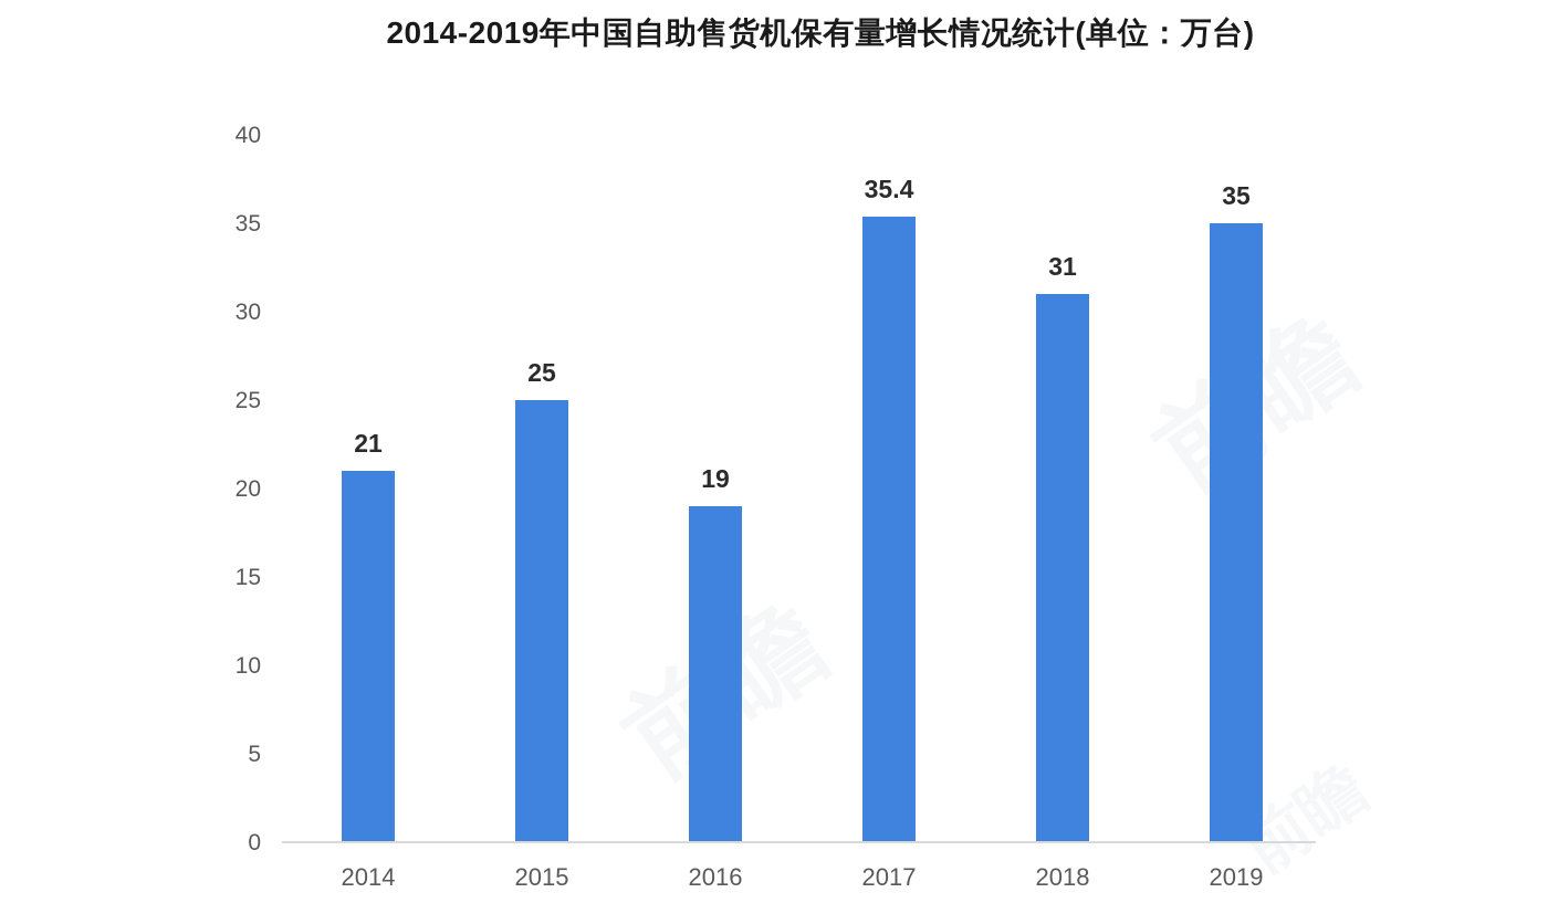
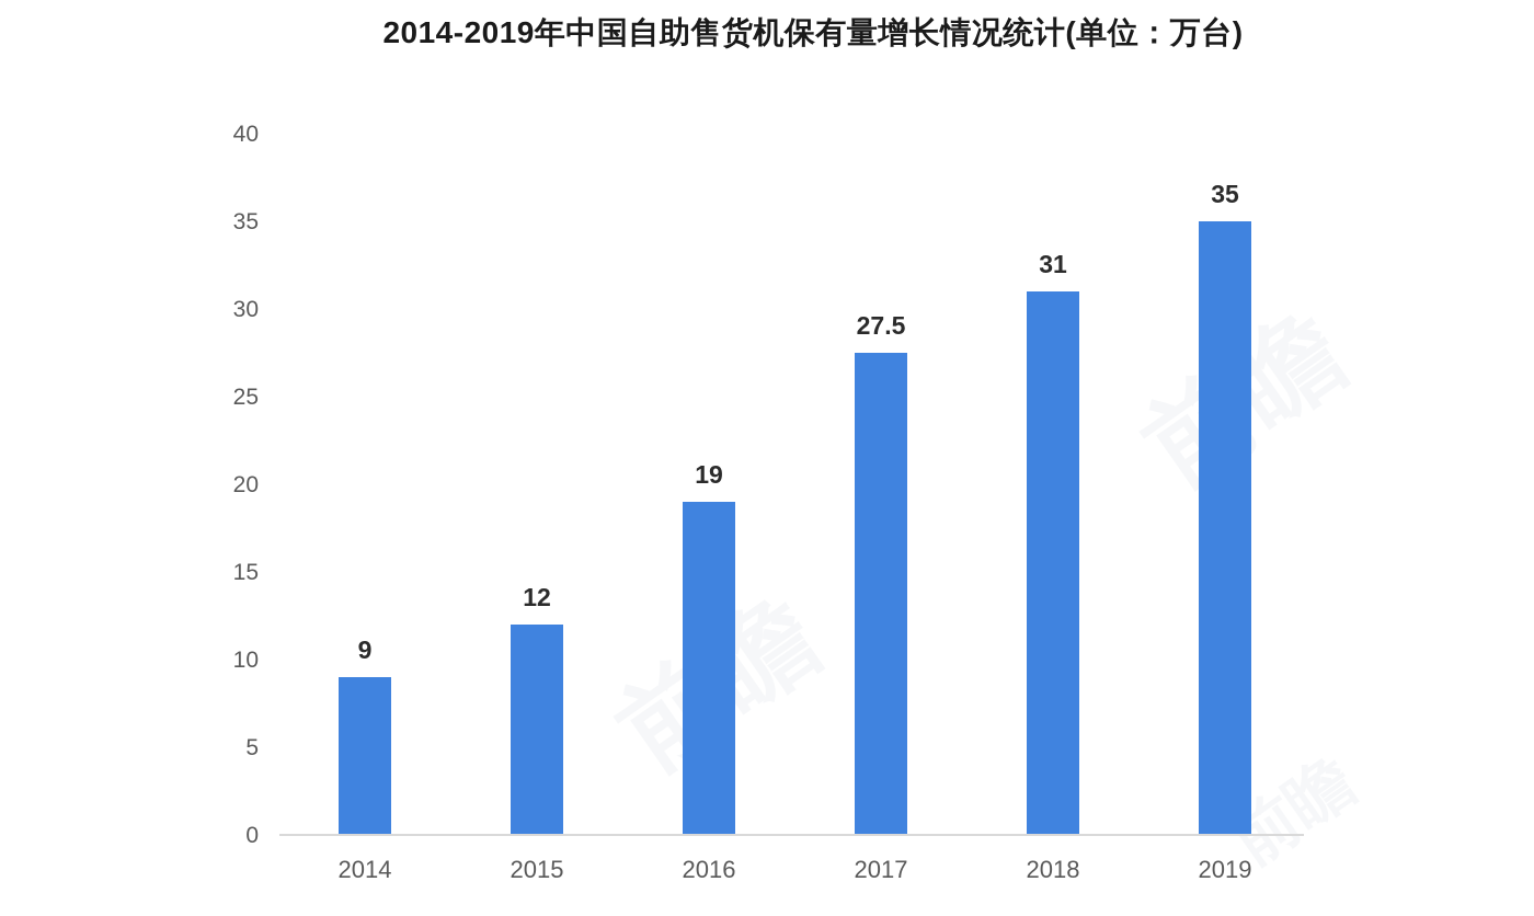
2014: 21 -> 9
2015: 25 -> 12
2017: 35.4 -> 27.5
